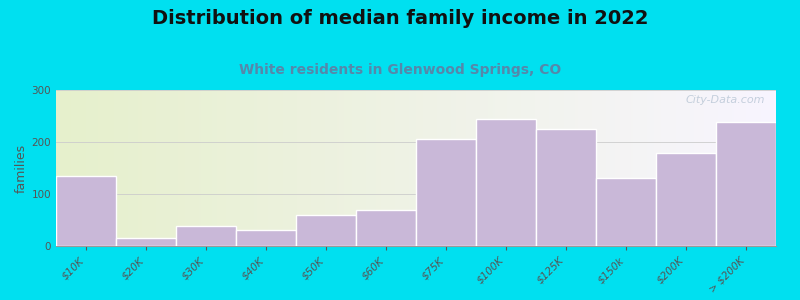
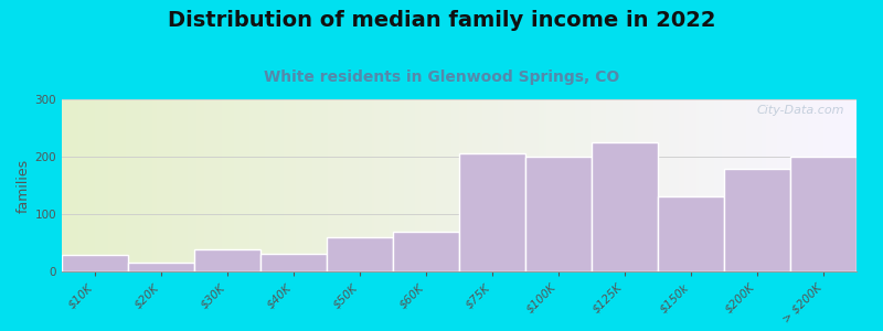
$10K: 134 -> 28
$100K: 244 -> 200
> $200K: 238 -> 200
